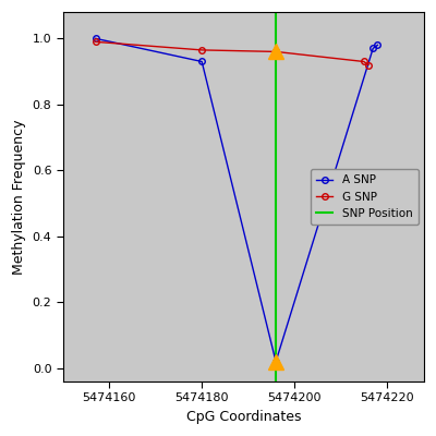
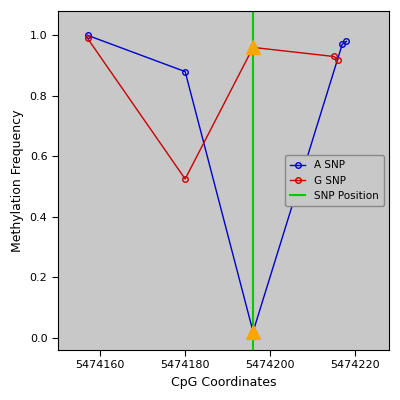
A SNP/5474180: 0.93 -> 0.88
G SNP/5474180: 0.965 -> 0.525
